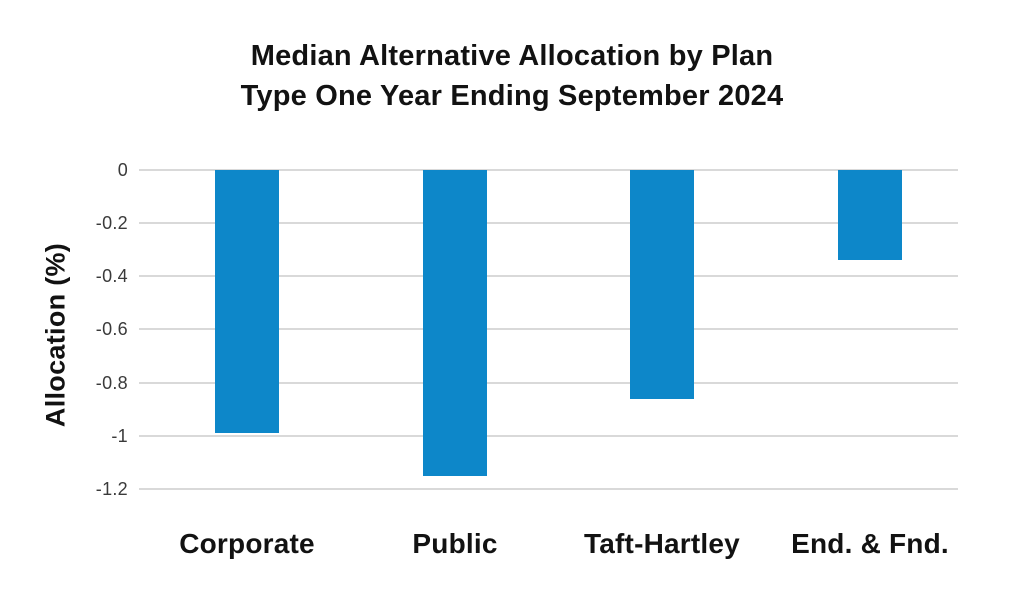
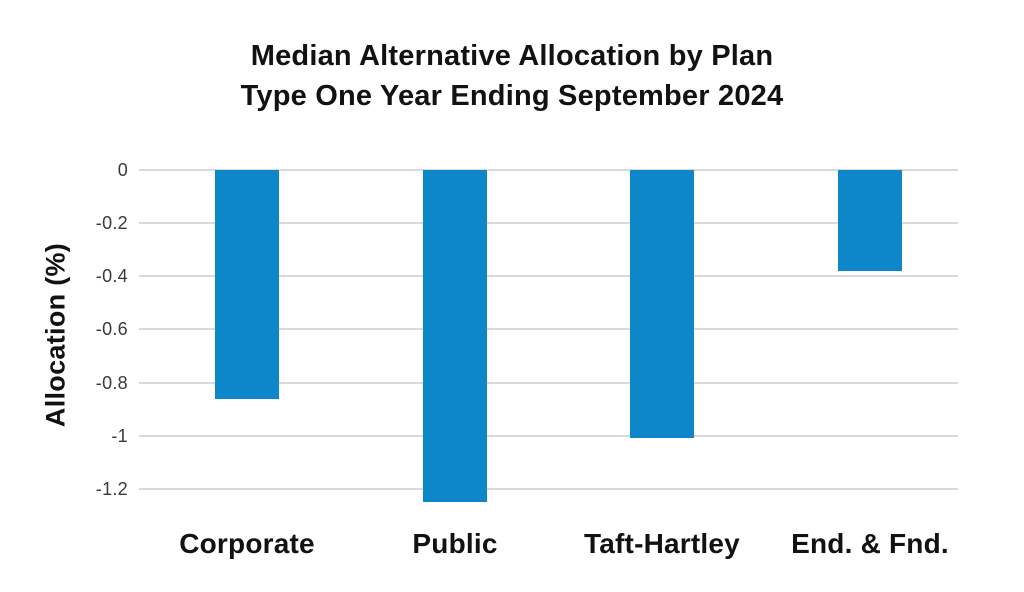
Corporate: -0.99 -> -0.86
Public: -1.15 -> -1.25
Taft-Hartley: -0.86 -> -1.01
End. & Fnd.: -0.34 -> -0.38
